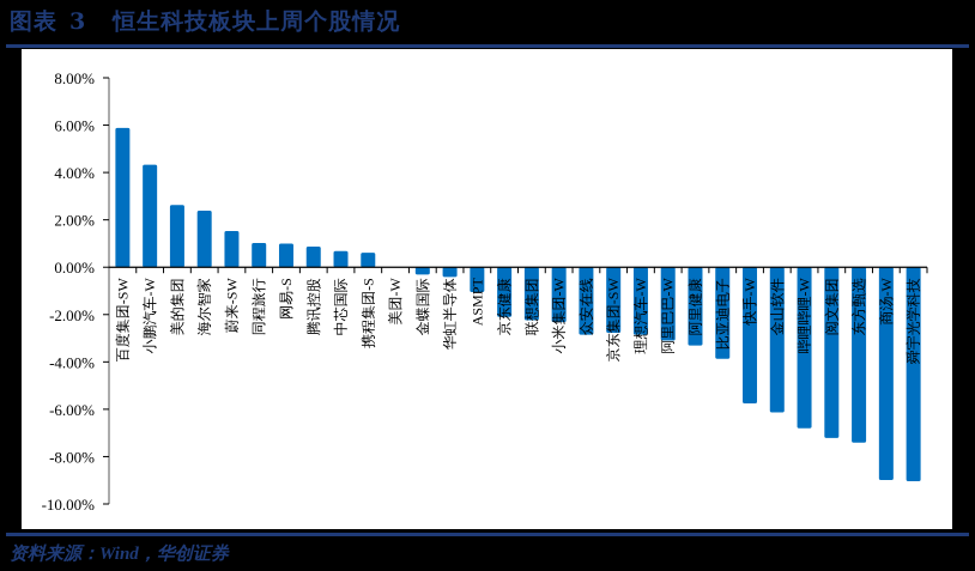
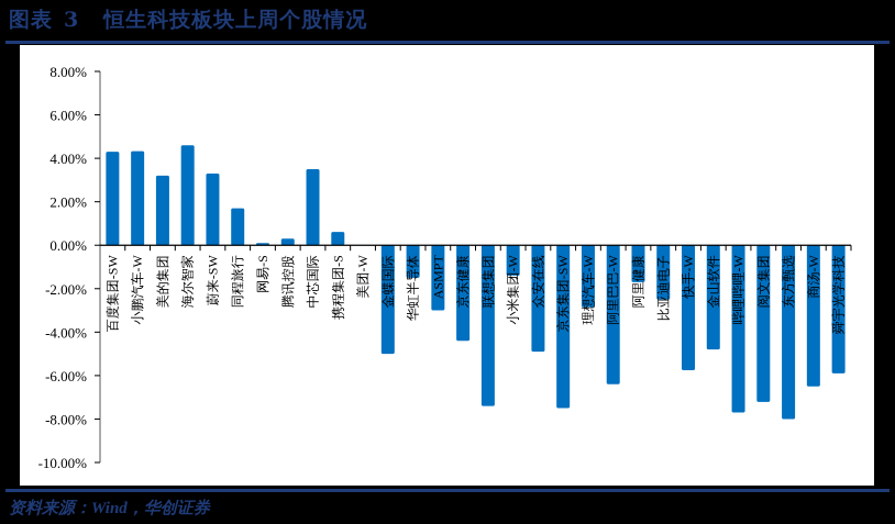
百度集团-SW: 5.9% -> 4.3%
美的集团: 2.6% -> 3.2%
海尔智家: 2.4% -> 4.6%
蔚来-SW: 1.5% -> 3.3%
同程旅行: 1.0% -> 1.7%
网易-S: 1.0% -> 0.1%
腾讯控股: 0.9% -> 0.3%
中芯国际: 0.7% -> 3.5%
金蝶国际: -0.3% -> -5.0%
华虹半导体: -0.4% -> -1.5%
ASMPT: -1.1% -> -3.0%
京东健康: -2.1% -> -4.4%
联想集团: -2.2% -> -7.4%
小米集团-W: -2.3% -> -1.4%
众安在线: -2.9% -> -4.9%
京东集团-SW: -2.8% -> -7.5%
阿里巴巴-W: -3.1% -> -6.4%
阿里健康: -3.3% -> -1.7%
比亚迪电子: -3.9% -> -2.5%
金山软件: -6.1% -> -4.8%
哔哩哔哩-W: -6.8% -> -7.7%
东方甄选: -7.4% -> -8.0%
商汤-W: -9.0% -> -6.5%
舜宇光学科技: -9.0% -> -5.9%
